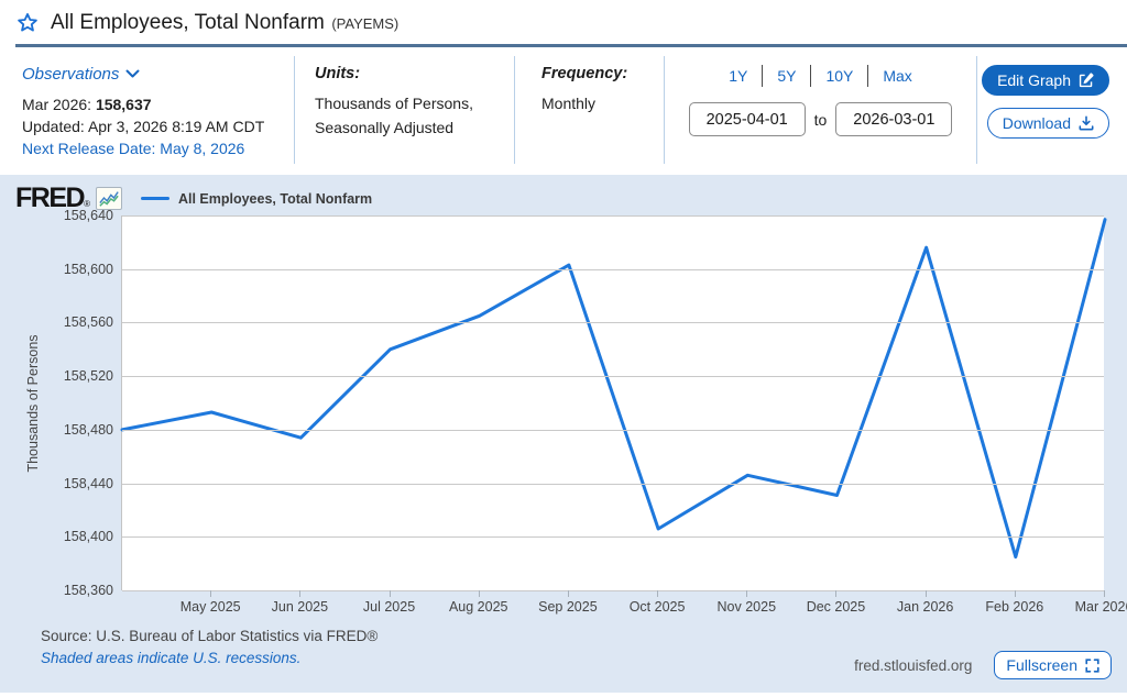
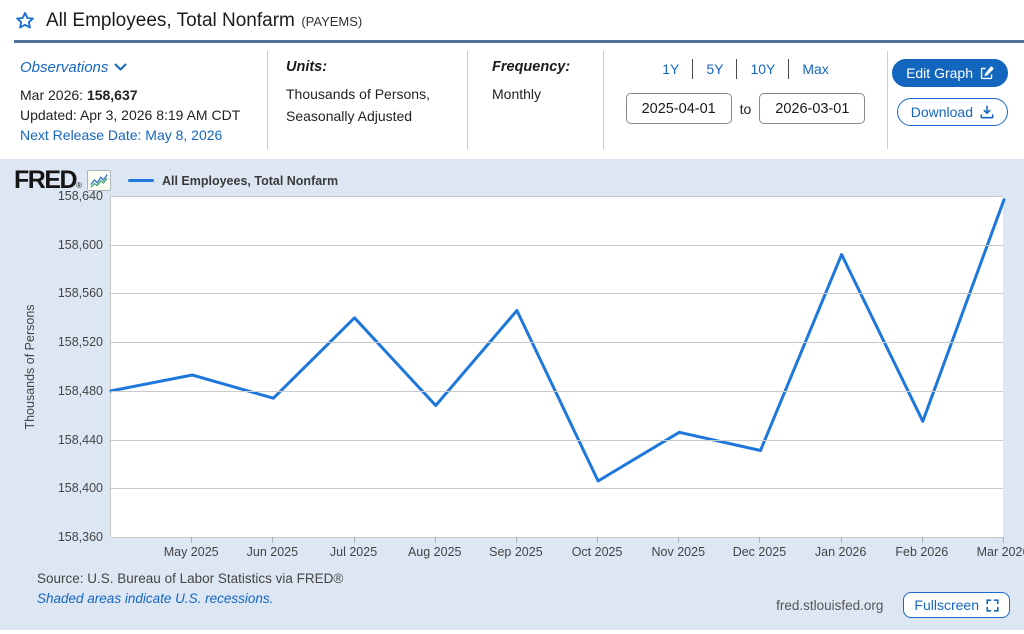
Aug 2025: 158565 -> 158468
Sep 2025: 158603 -> 158546
Jan 2026: 158616 -> 158592
Feb 2026: 158385 -> 158455
